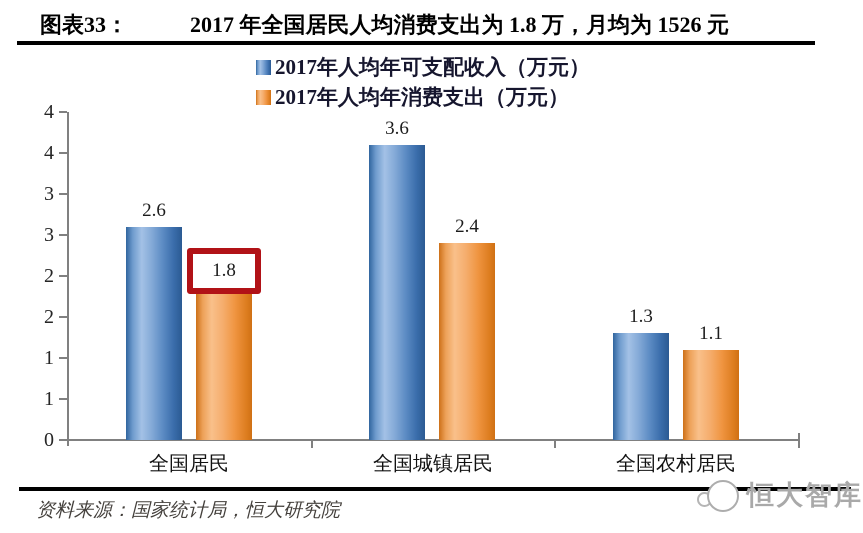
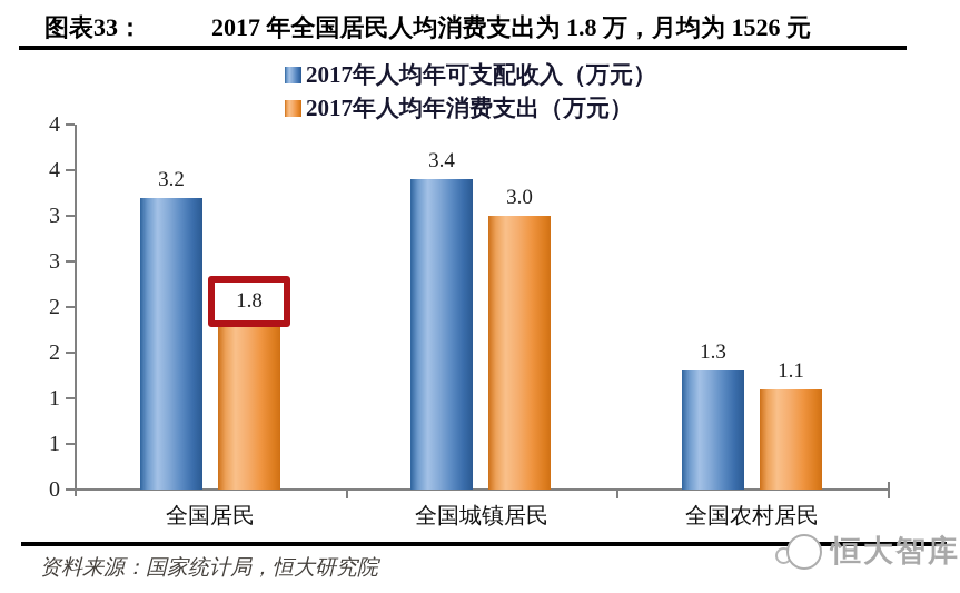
2017年人均年可支配收入（万元）/全国居民: 2.6 -> 3.2
2017年人均年可支配收入（万元）/全国城镇居民: 3.6 -> 3.4
2017年人均年消费支出（万元）/全国城镇居民: 2.4 -> 3.0
